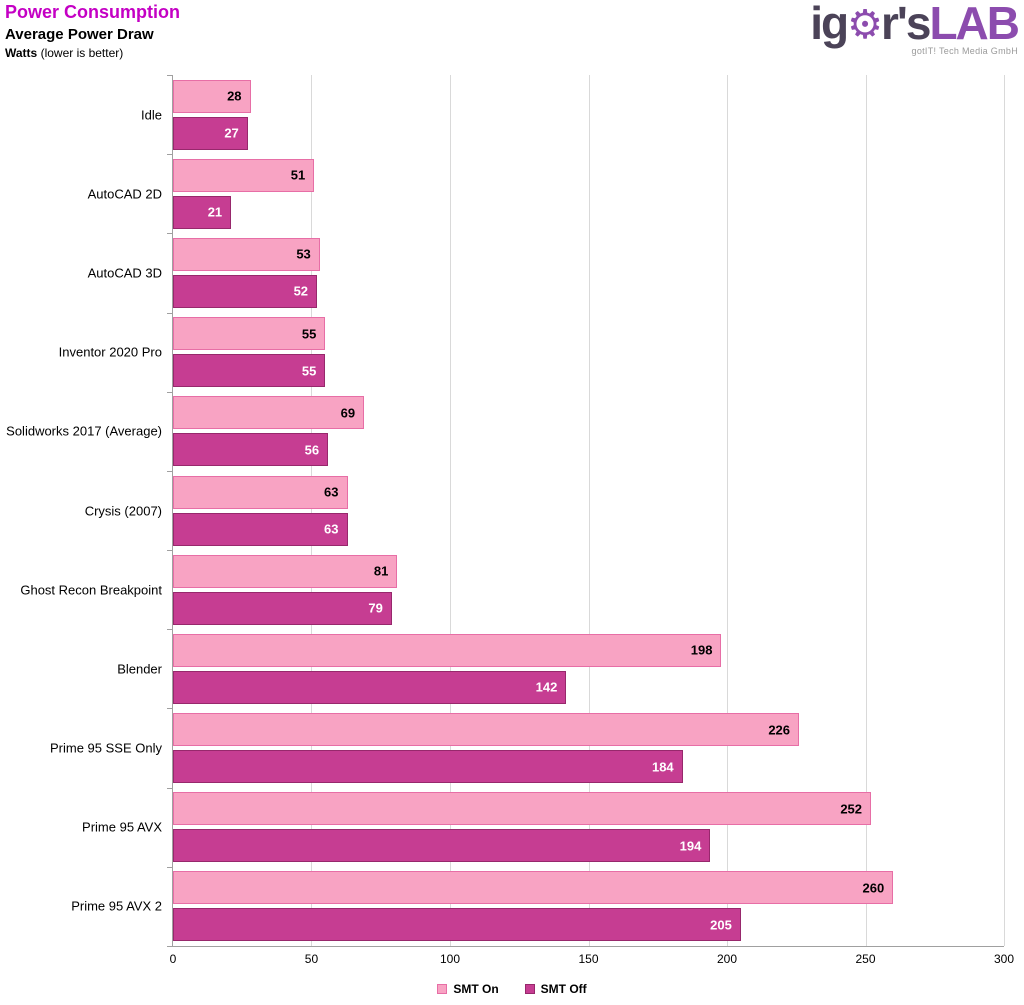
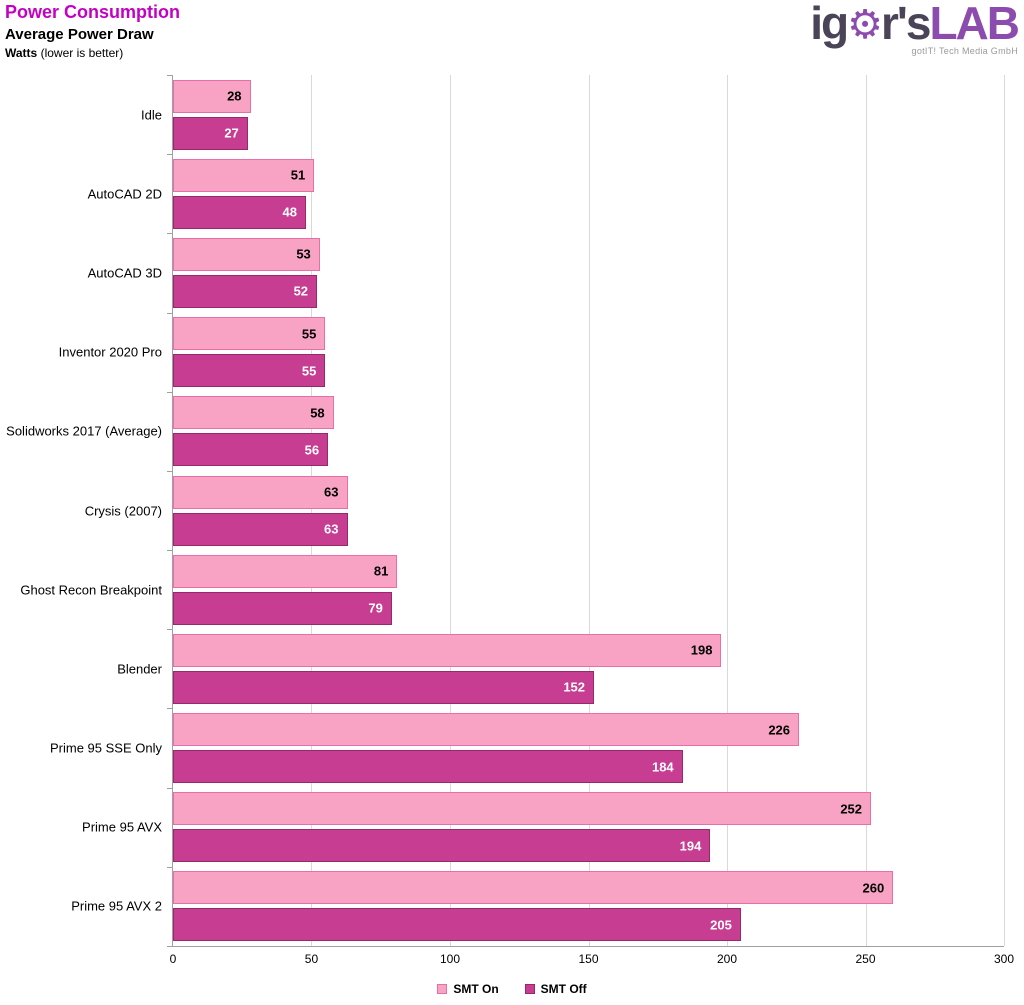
SMT Off/AutoCAD 2D: 21 -> 48
SMT On/Solidworks 2017 (Average): 69 -> 58
SMT Off/Blender: 142 -> 152
